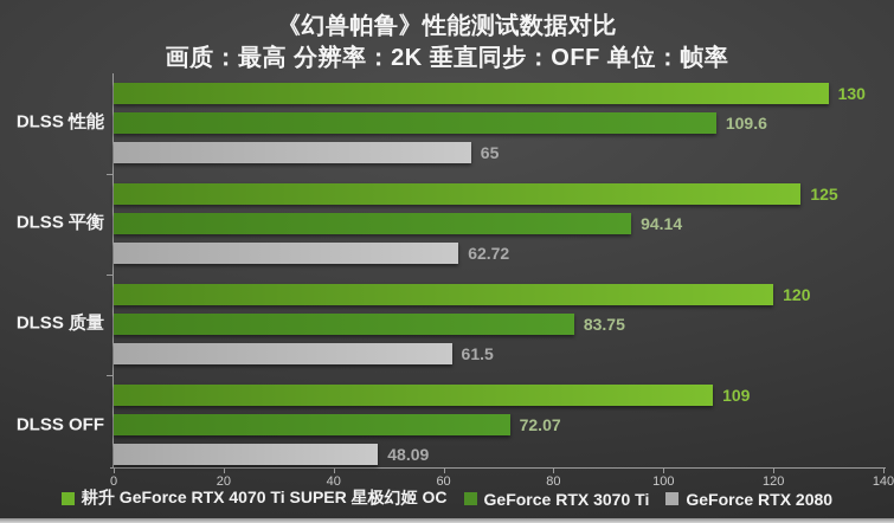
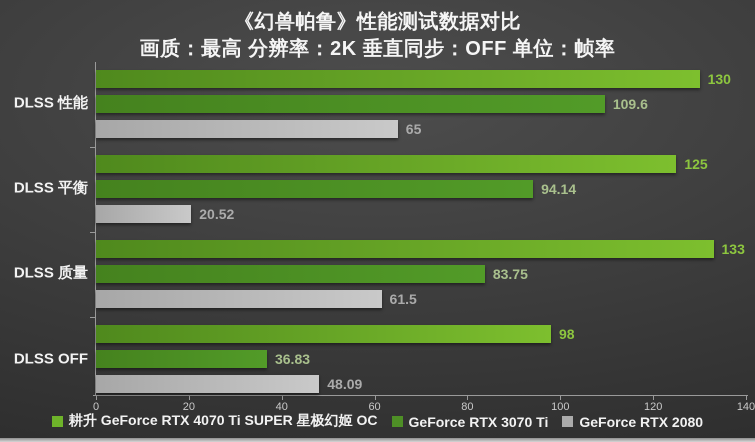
GeForce RTX 2080/DLSS 平衡: 62.72 -> 20.52
耕升 GeForce RTX 4070 Ti SUPER 星极幻姬 OC/DLSS 质量: 120 -> 133
耕升 GeForce RTX 4070 Ti SUPER 星极幻姬 OC/DLSS OFF: 109 -> 98
GeForce RTX 3070 Ti/DLSS OFF: 72.07 -> 36.83
